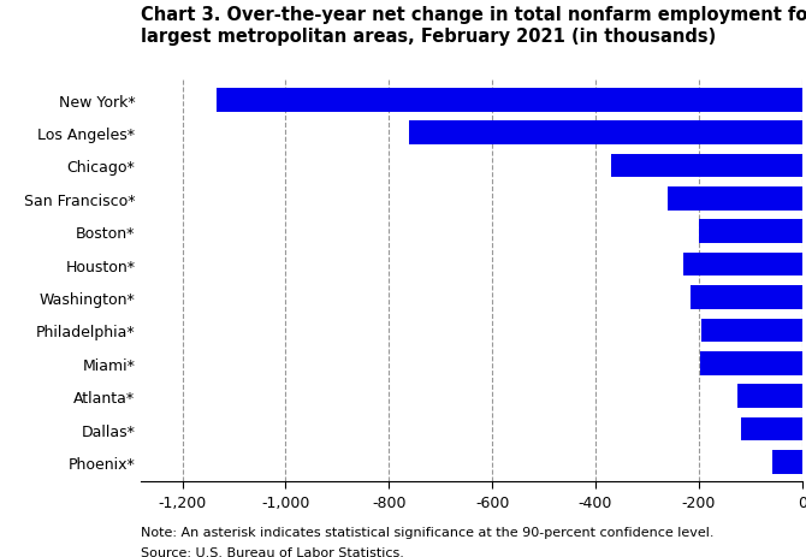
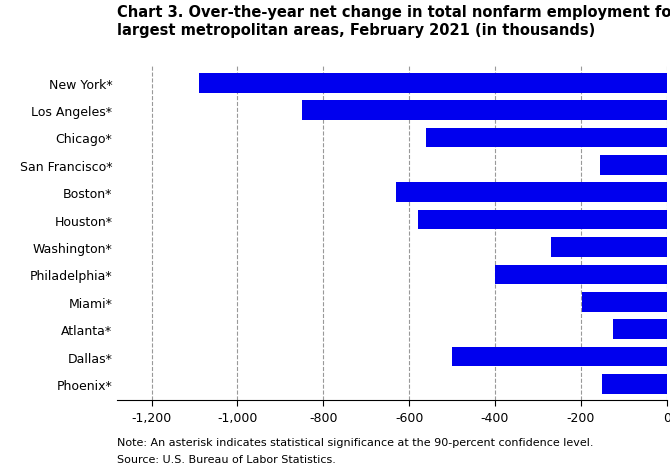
New York*: -1,134 -> -1,090
Los Angeles*: -760 -> -850
Chicago*: -370 -> -560
San Francisco*: -261 -> -155
Boston*: -200 -> -630
Houston*: -230 -> -580
Washington*: -215 -> -270
Philadelphia*: -195 -> -400
Dallas*: -118 -> -500
Phoenix*: -58 -> -150
